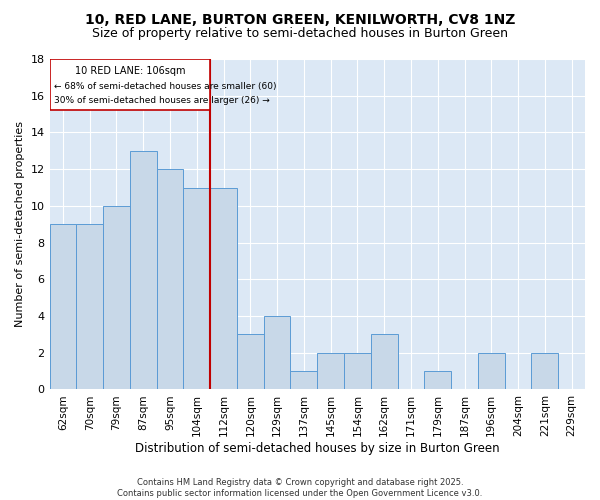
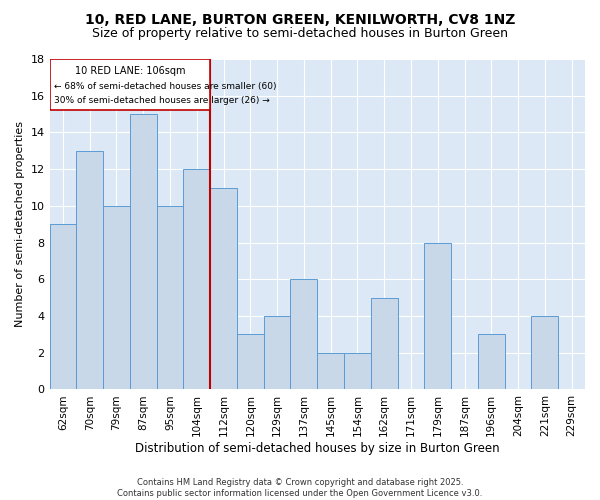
70sqm: 9 -> 13
87sqm: 13 -> 15
95sqm: 12 -> 10
104sqm: 11 -> 12
137sqm: 1 -> 6
162sqm: 3 -> 5
179sqm: 1 -> 8
196sqm: 2 -> 3
221sqm: 2 -> 4
